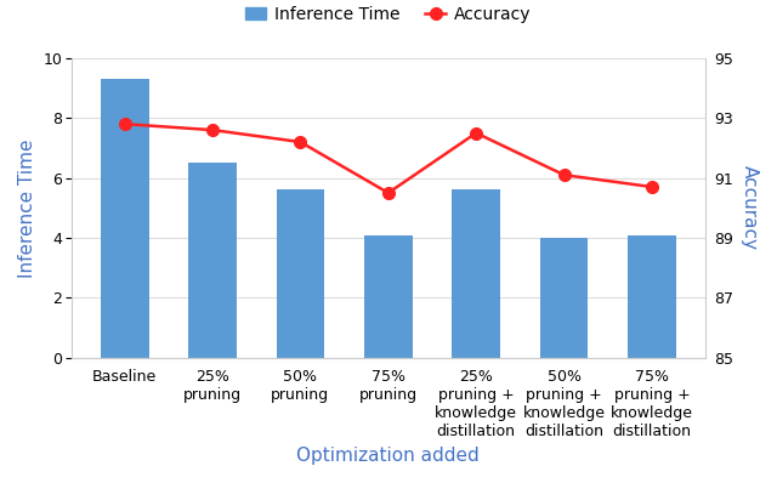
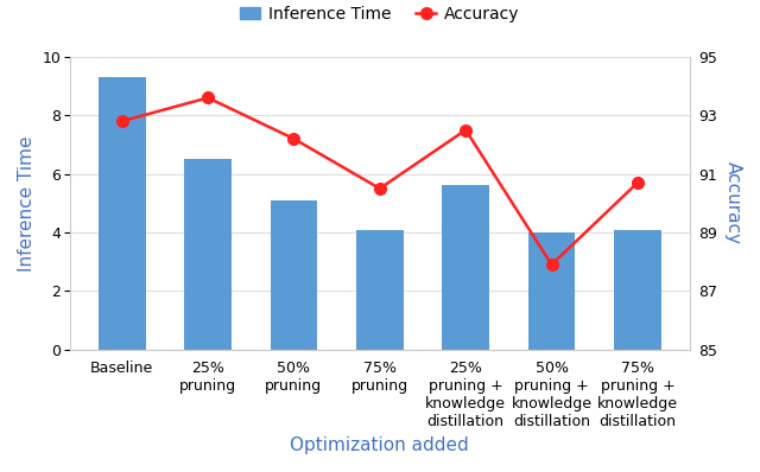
Accuracy/25% pruning: 92.6 -> 93.6
Inference Time/50% pruning: 5.6 -> 5.1
Accuracy/50% pruning + knowledge distillation: 91.1 -> 87.9
